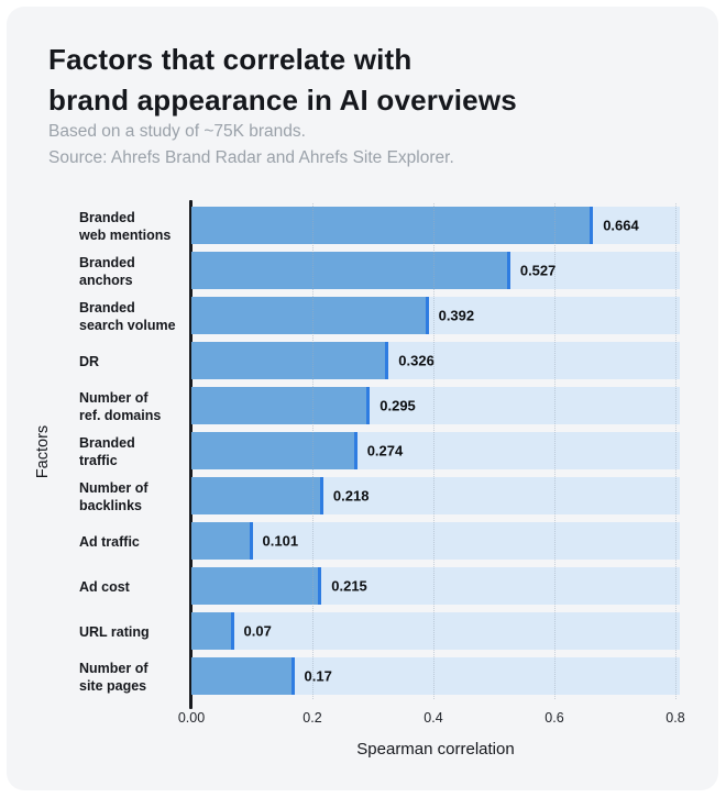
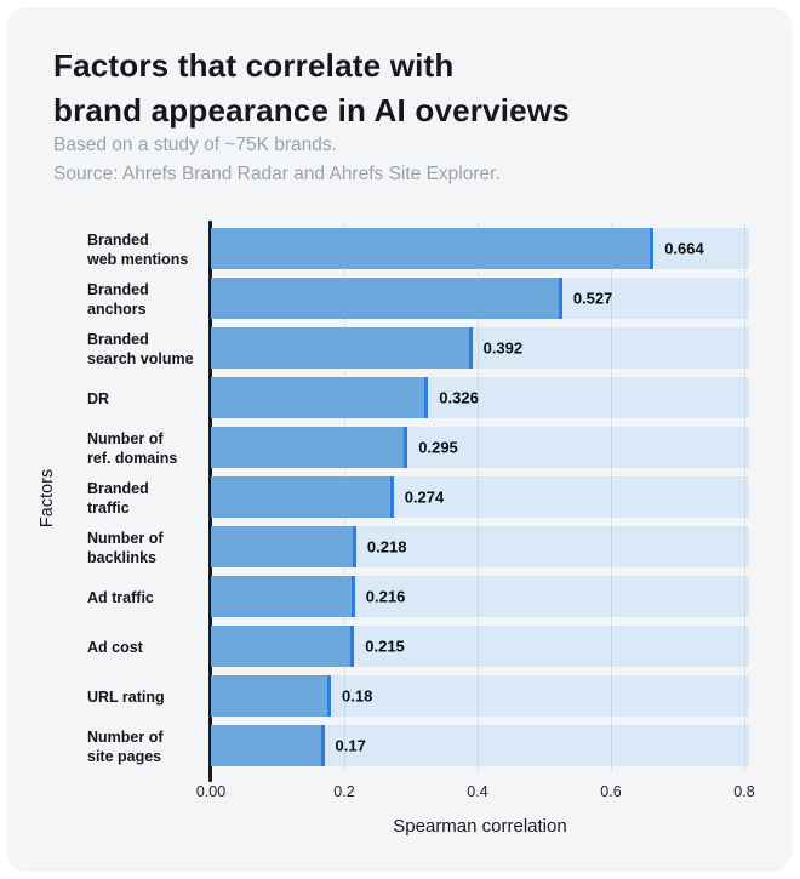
Ad traffic: 0.101 -> 0.216
URL rating: 0.07 -> 0.18
